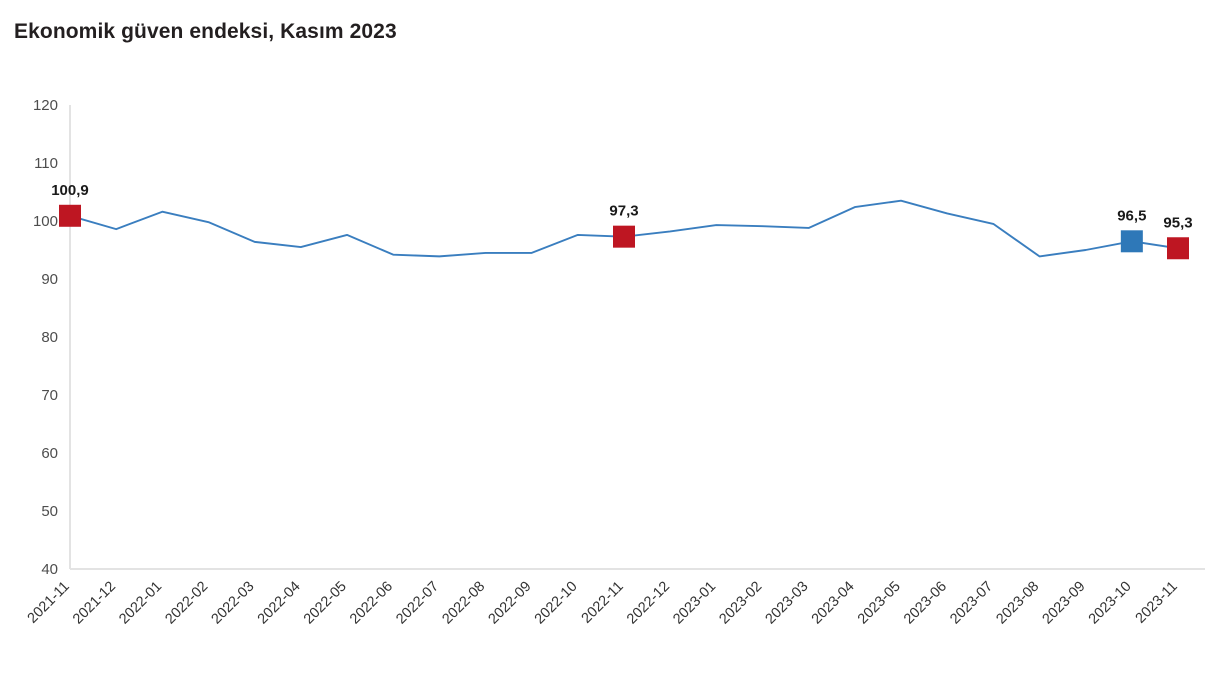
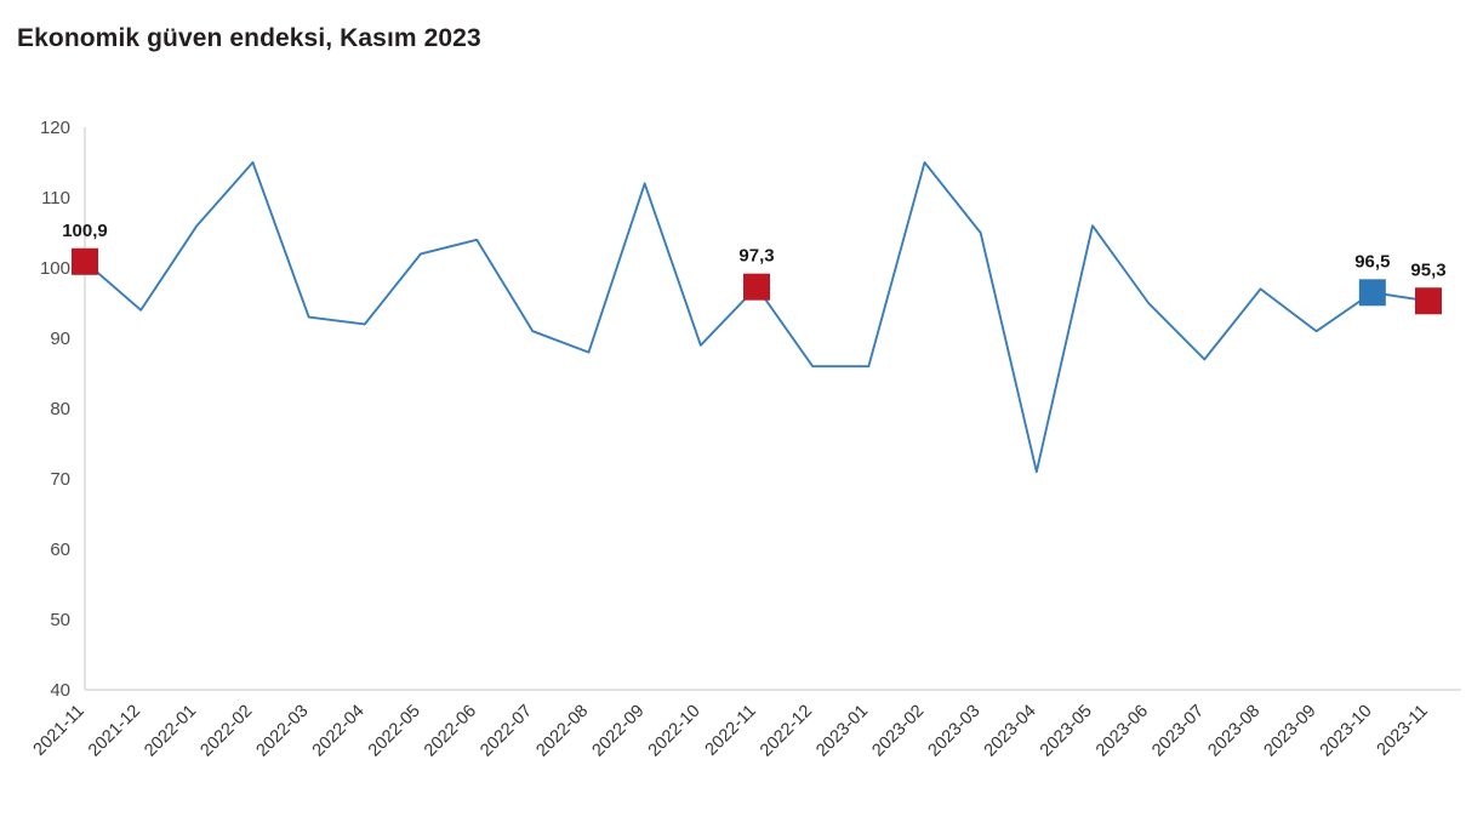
2021-12: 99 -> 94
2022-01: 102 -> 106
2022-02: 100 -> 115
2022-03: 96 -> 93
2022-04: 96 -> 92
2022-05: 98 -> 102
2022-06: 94 -> 104
2022-07: 94 -> 91
2022-08: 94 -> 88
2022-09: 94 -> 112
2022-10: 98 -> 89
2022-12: 98 -> 86
2023-01: 99 -> 86
2023-02: 99 -> 115
2023-03: 99 -> 105
2023-04: 102 -> 71
2023-05: 104 -> 106
2023-06: 101 -> 95
2023-07: 100 -> 87
2023-08: 94 -> 97
2023-09: 95 -> 91
